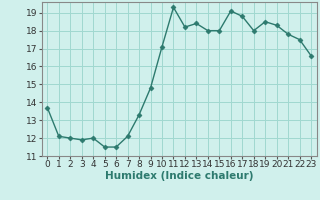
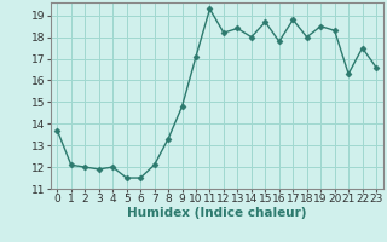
15: 18.0 -> 18.7
16: 19.1 -> 17.8
21: 17.8 -> 16.3
